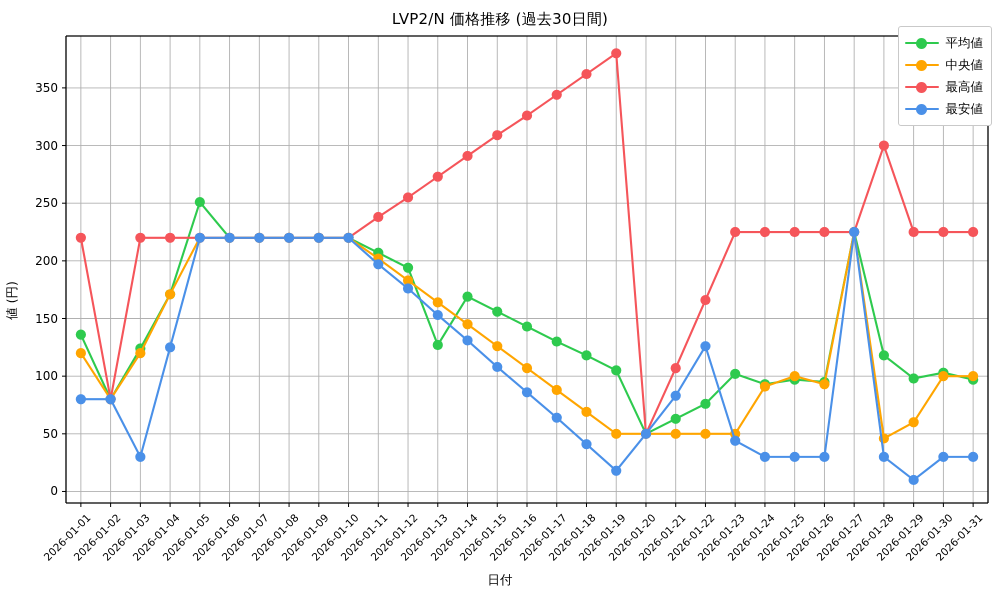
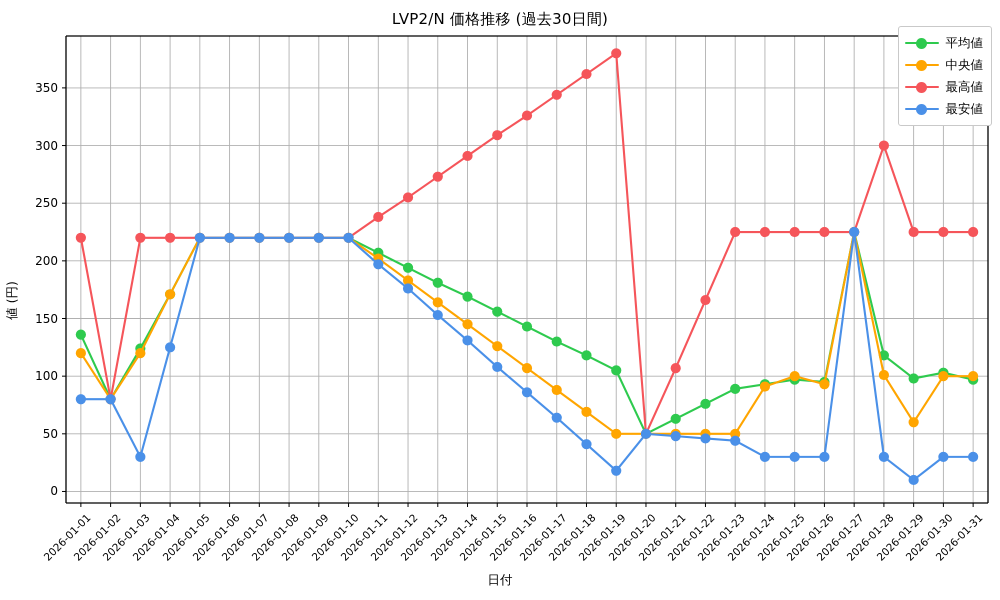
平均値/2026-01-05: 251 -> 220
平均値/2026-01-13: 127 -> 181
最安値/2026-01-21: 83 -> 48
最安値/2026-01-22: 126 -> 46
平均値/2026-01-23: 102 -> 89
中央値/2026-01-28: 46 -> 101
